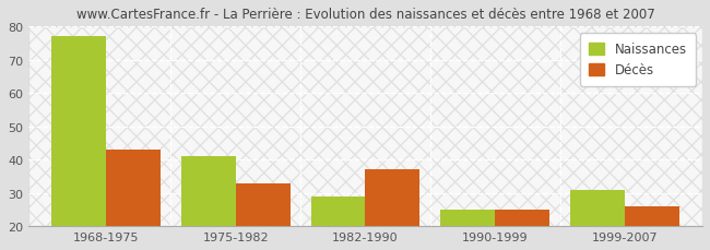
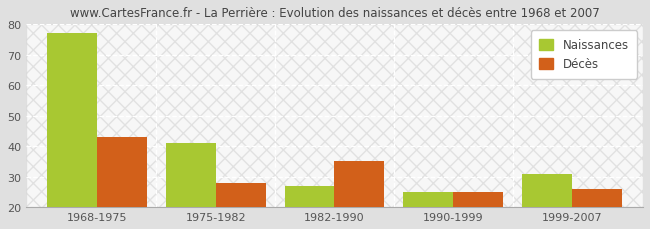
Décès/1975-1982: 33 -> 28
Naissances/1982-1990: 29 -> 27
Décès/1982-1990: 37 -> 35
